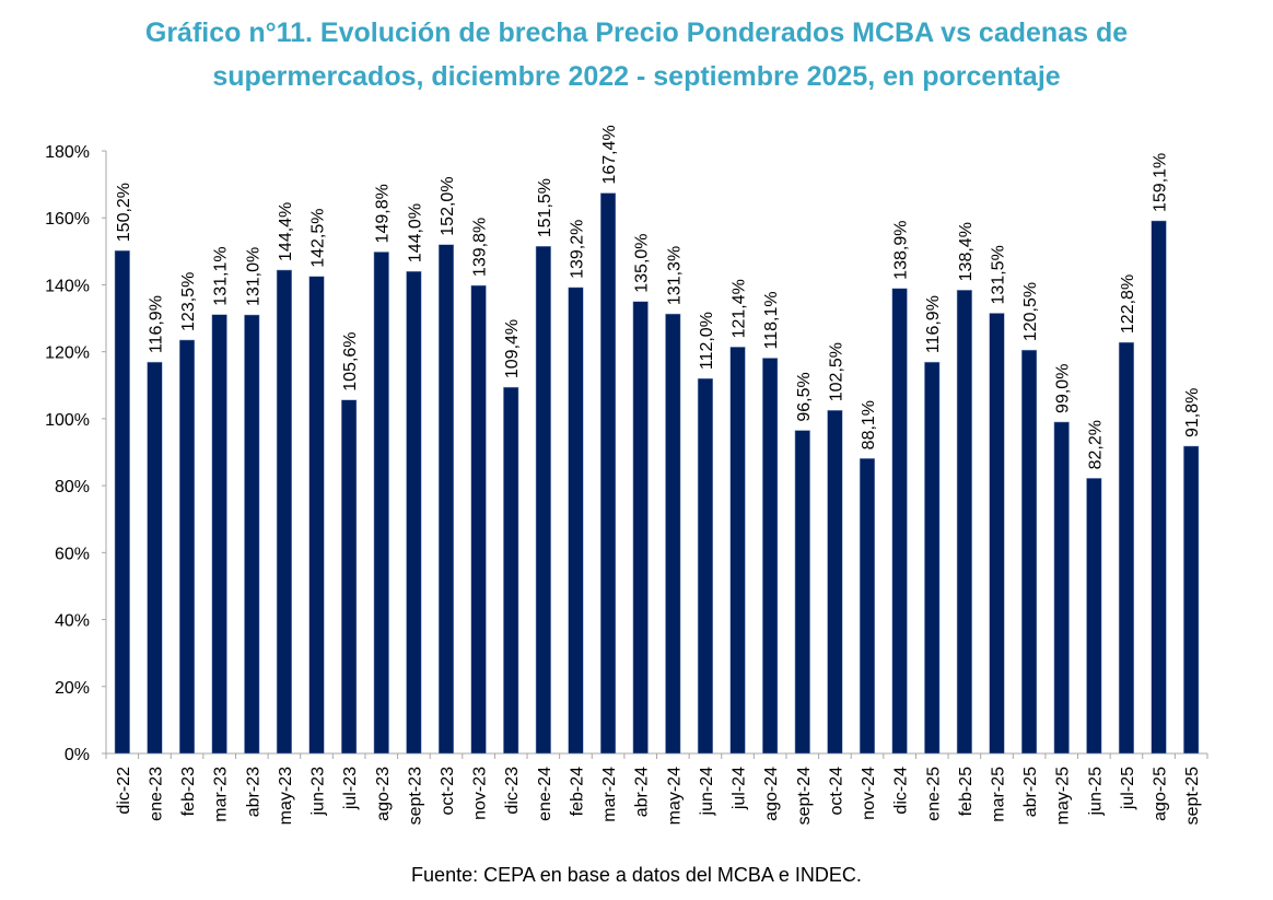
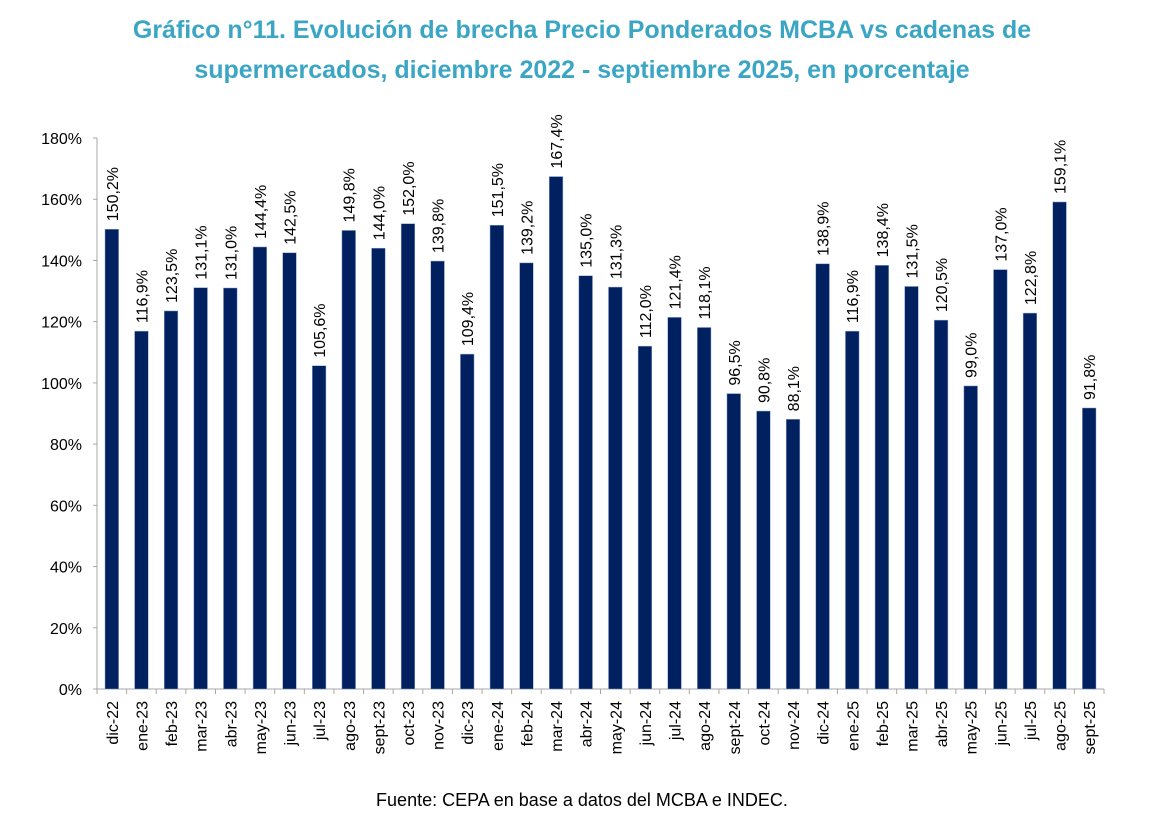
oct-24: 102,5% -> 90,8%
jun-25: 82,2% -> 137,0%
